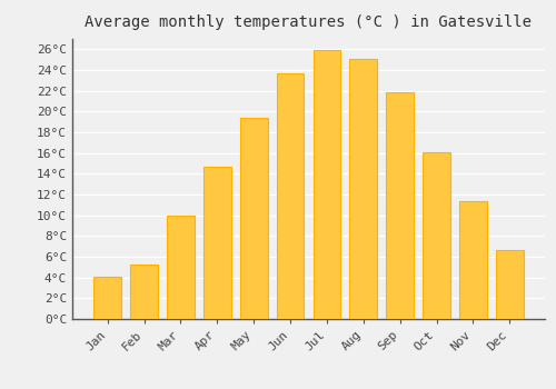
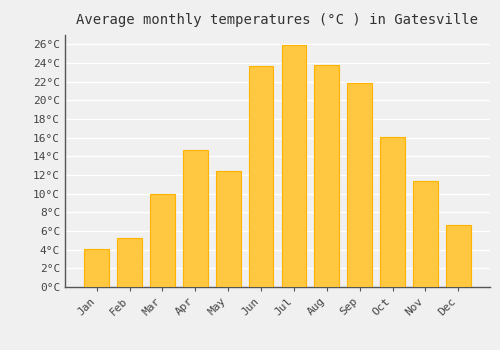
May: 19.4°C -> 12.4°C
Aug: 25.1°C -> 23.8°C
